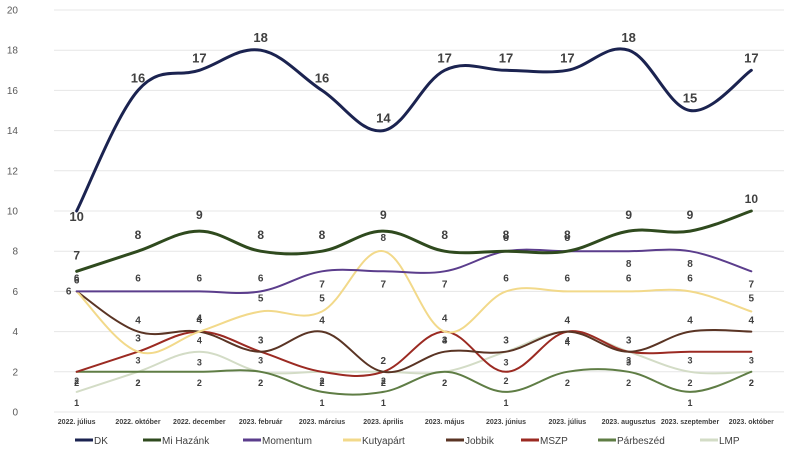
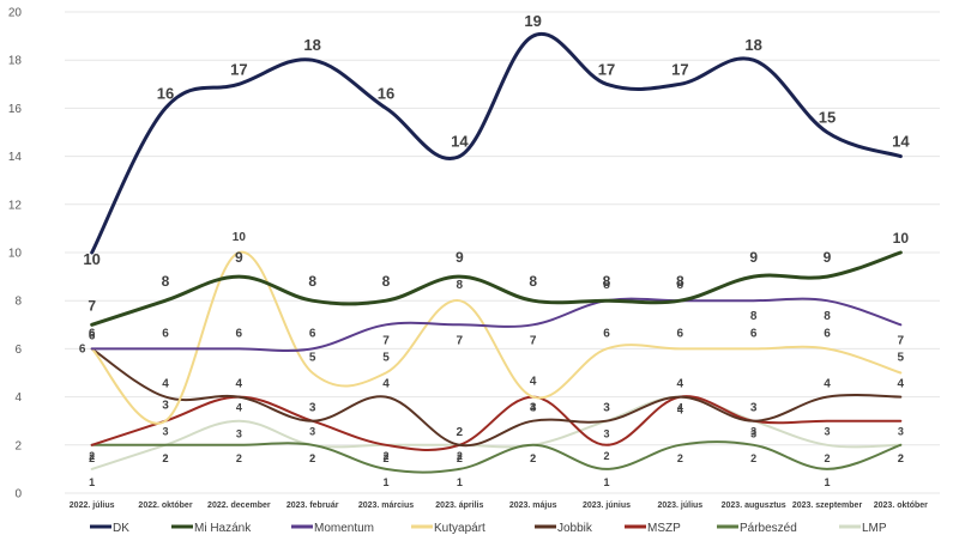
Kutyapárt/2022. december: 4 -> 10
DK/2023. május: 17 -> 19
DK/2023. október: 17 -> 14
